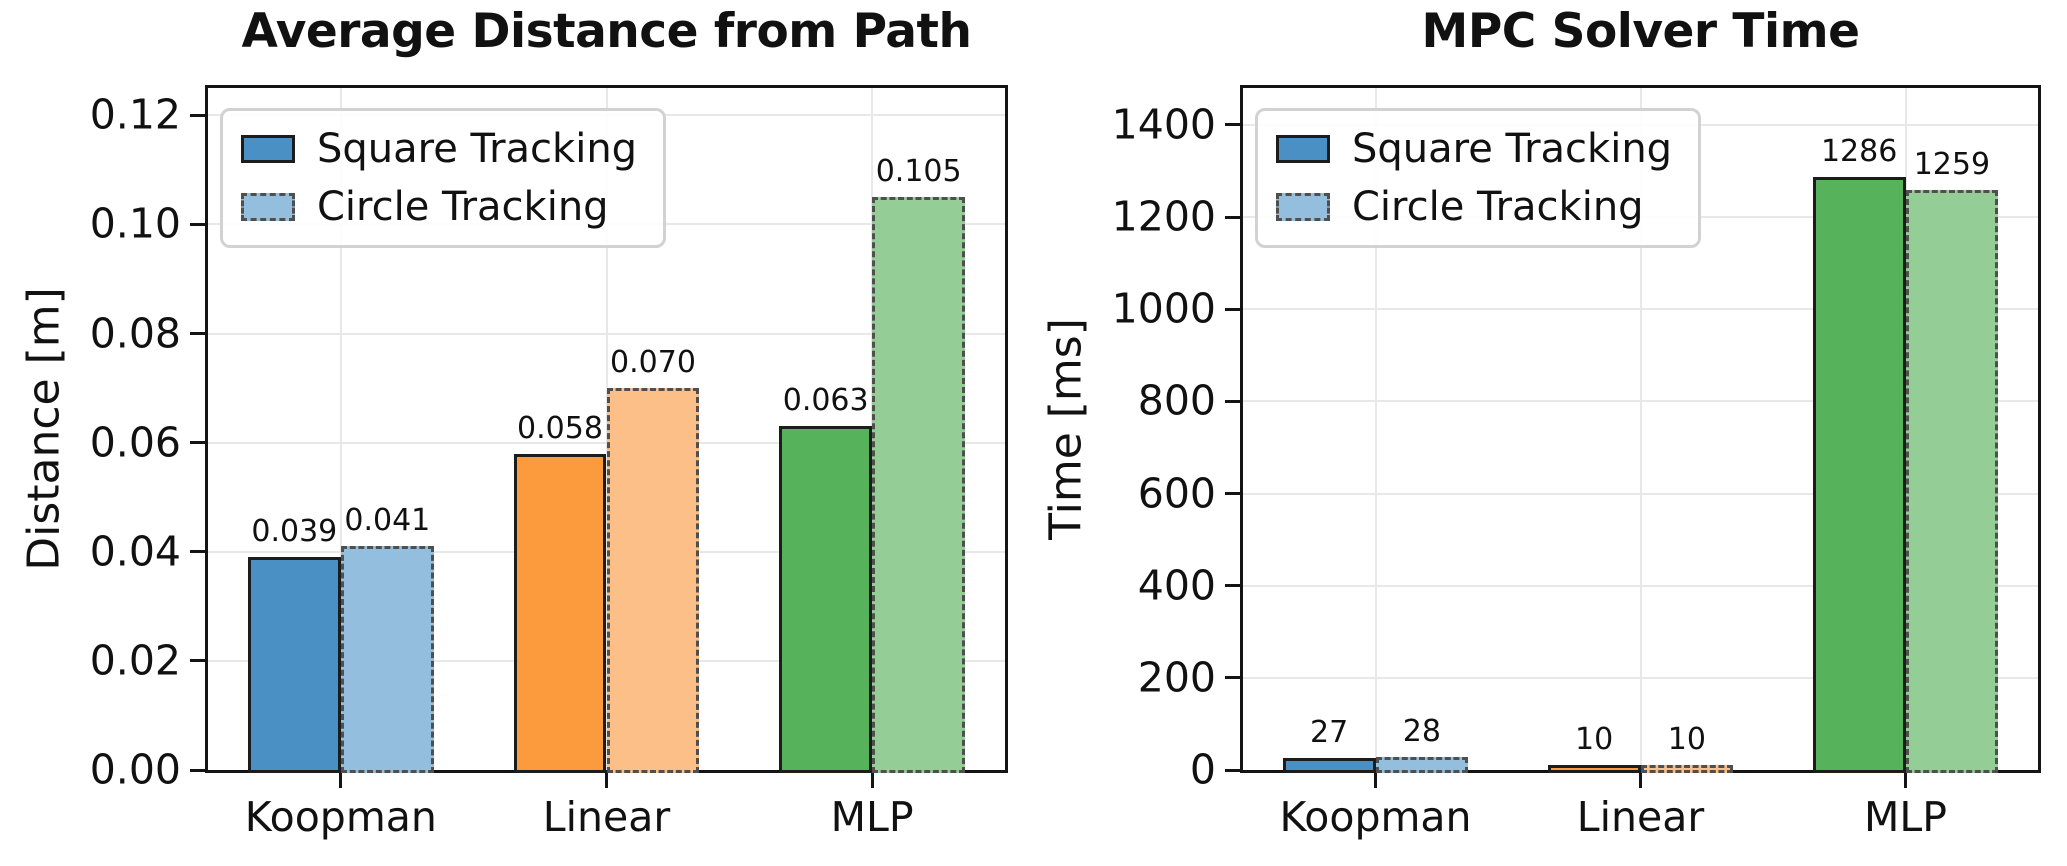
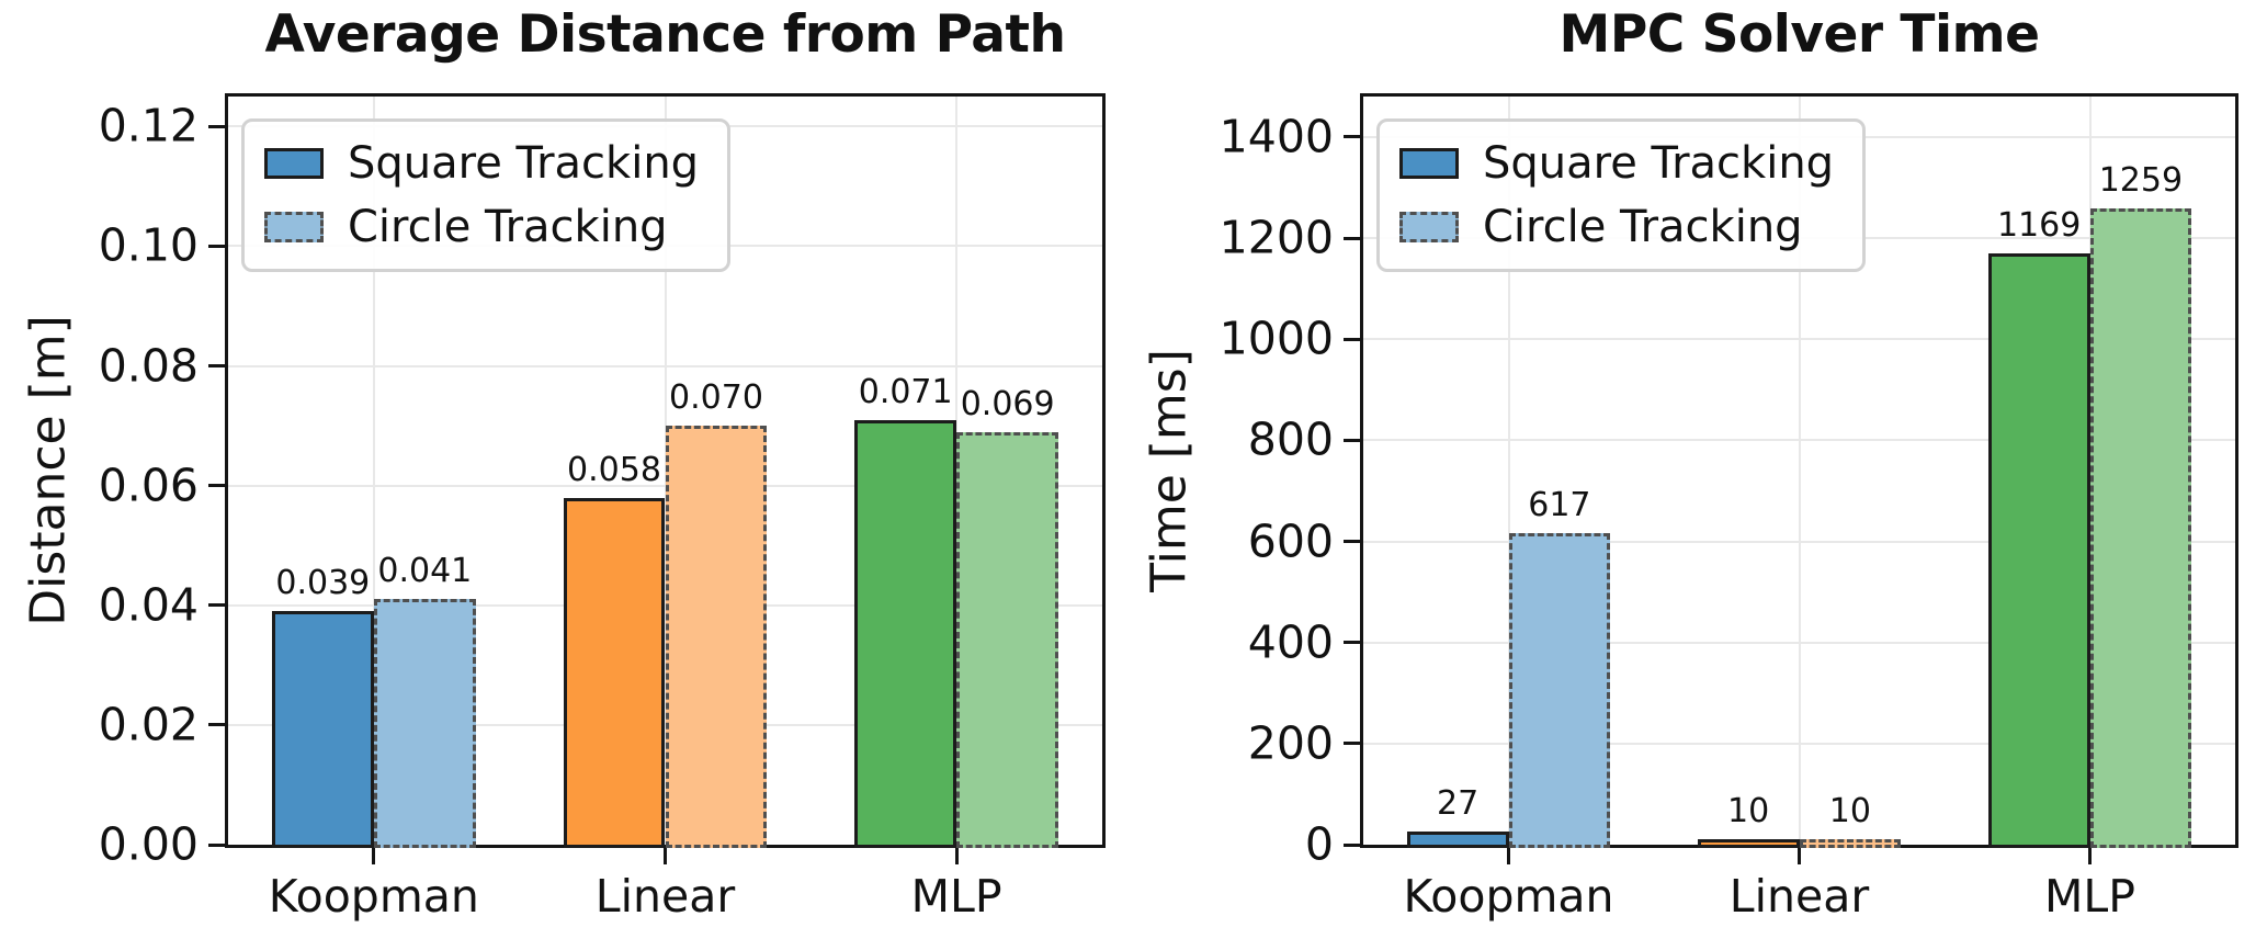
Average Distance from Path/Square Tracking/MLP: 0.063 -> 0.071
Average Distance from Path/Circle Tracking/MLP: 0.105 -> 0.069
MPC Solver Time/Circle Tracking/Koopman: 28 -> 617
MPC Solver Time/Square Tracking/MLP: 1286 -> 1169
